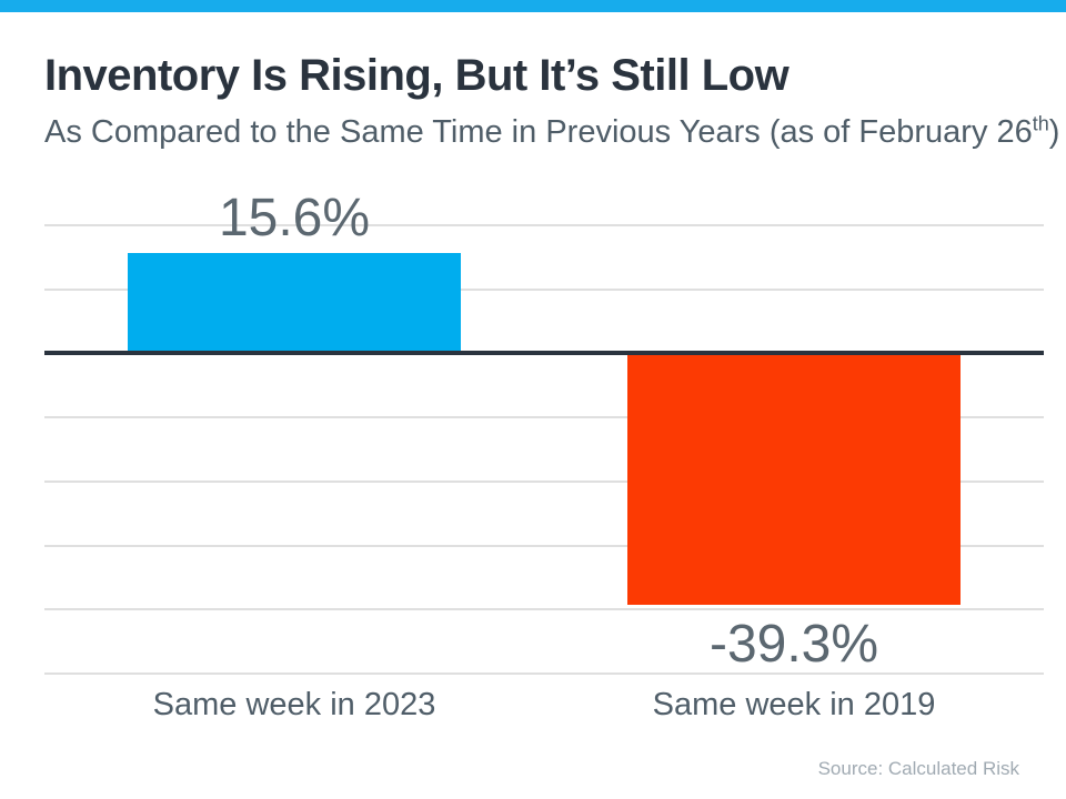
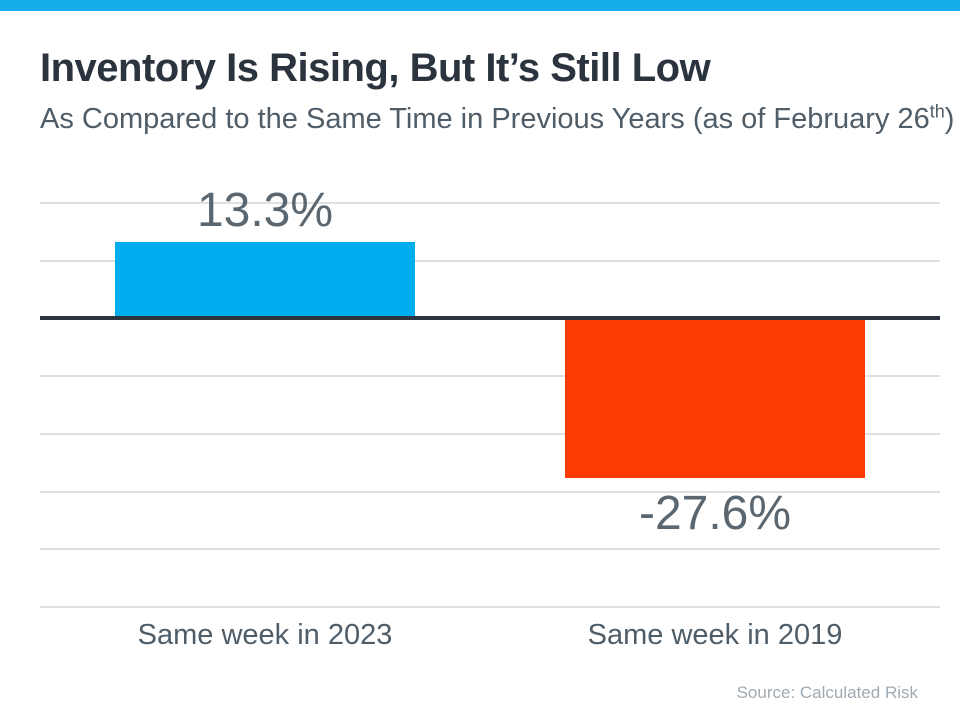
Same week in 2023: 15.6% -> 13.3%
Same week in 2019: -39.3% -> -27.6%
